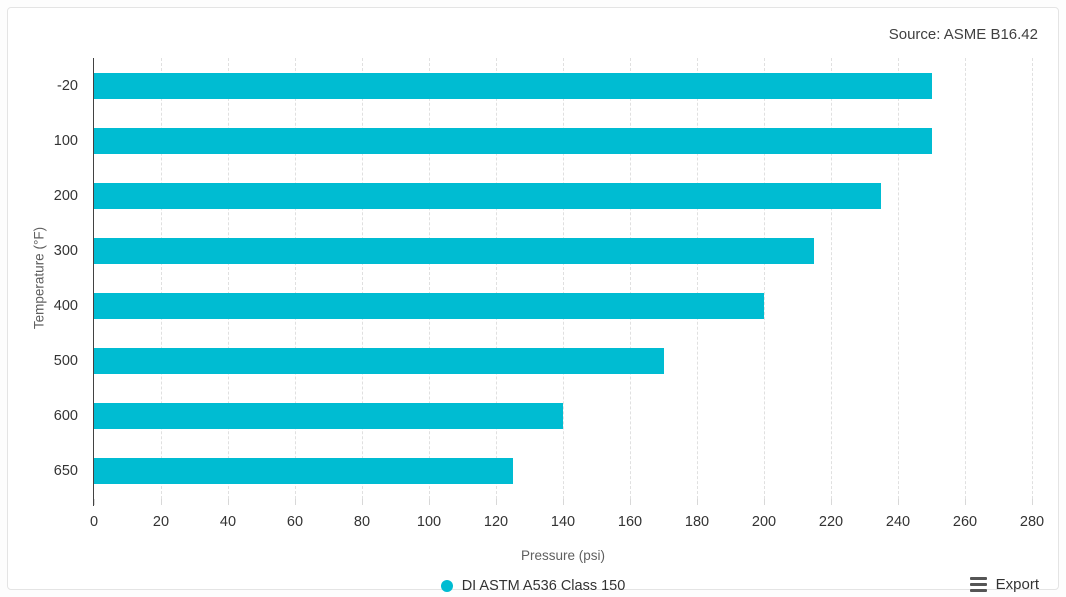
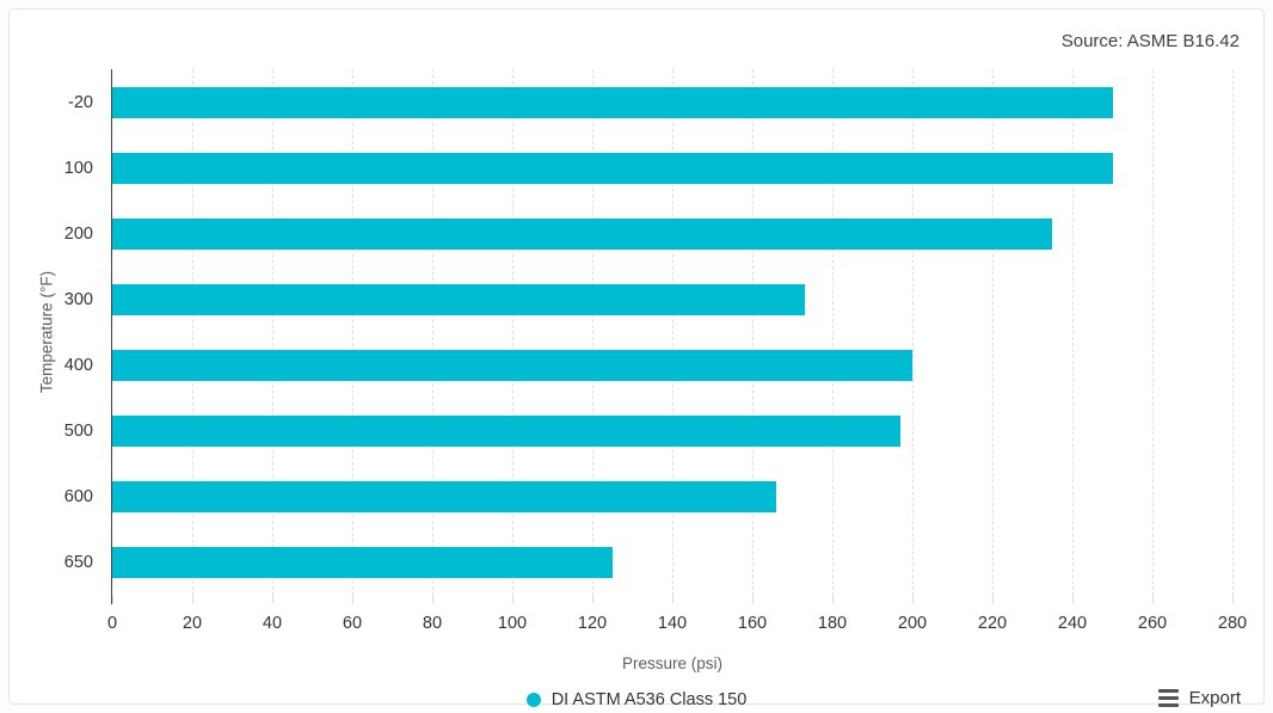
300: 215 -> 173
500: 170 -> 197
600: 140 -> 166
